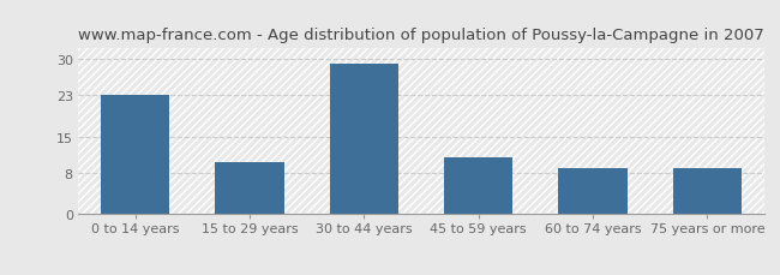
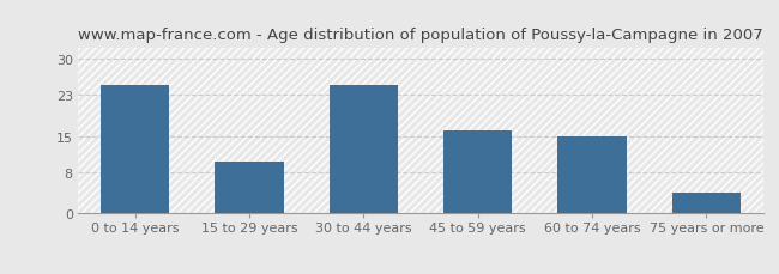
0 to 14 years: 23 -> 25
30 to 44 years: 29 -> 25
45 to 59 years: 11 -> 16
60 to 74 years: 9 -> 15
75 years or more: 9 -> 4
